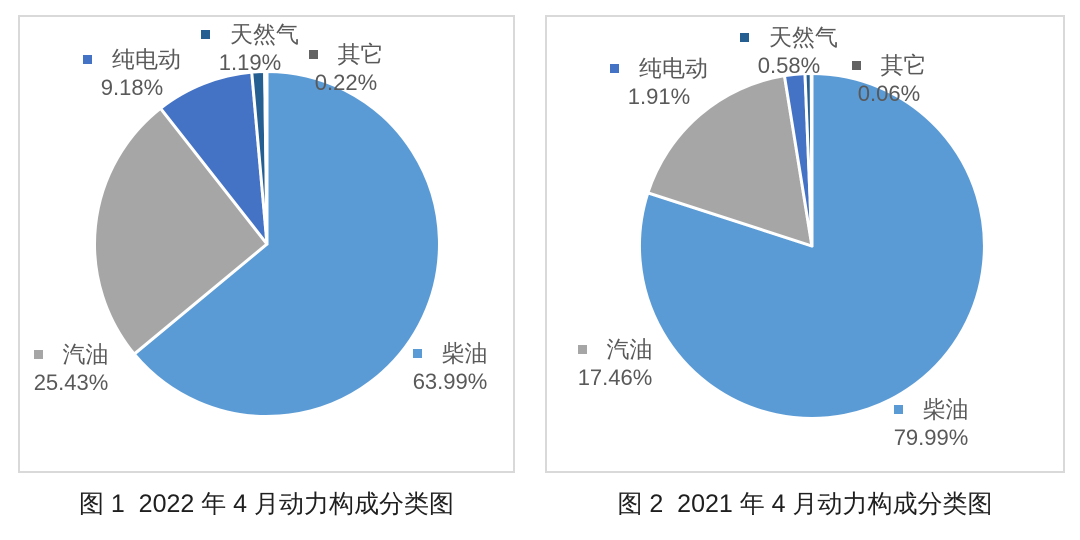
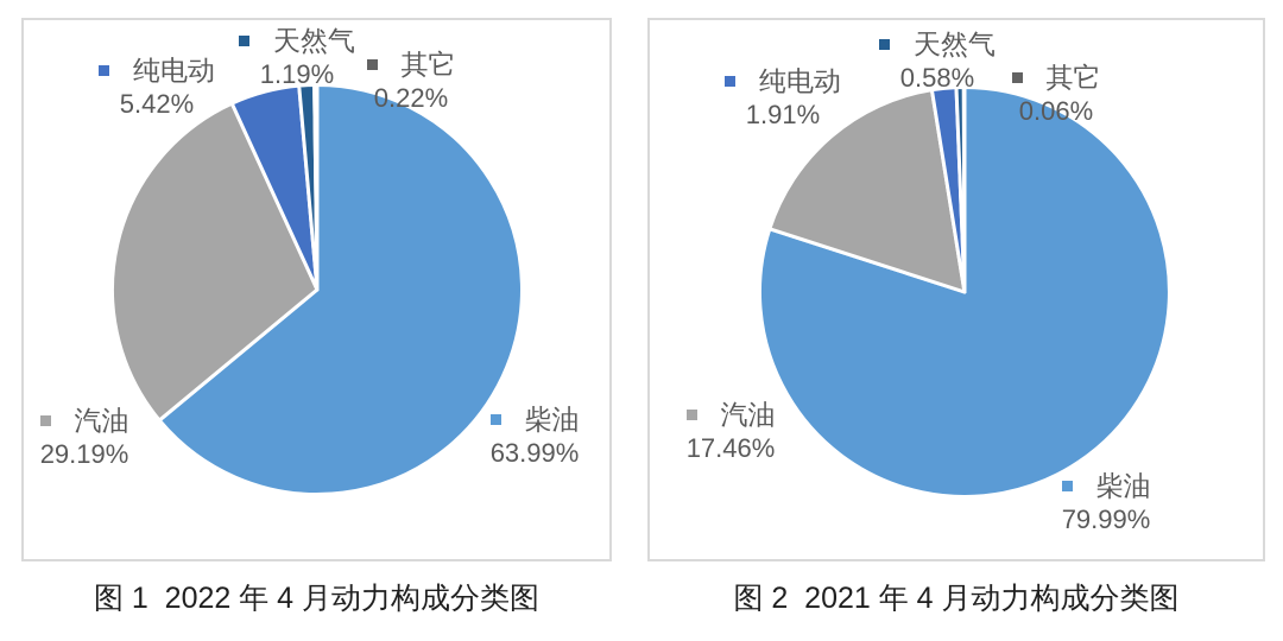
图 1 2022 年 4 月动力构成分类图/汽油: 25.43% -> 29.19%
图 1 2022 年 4 月动力构成分类图/纯电动: 9.18% -> 5.42%
